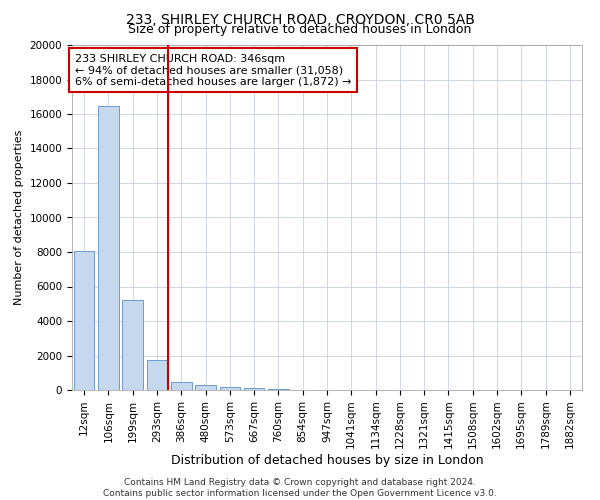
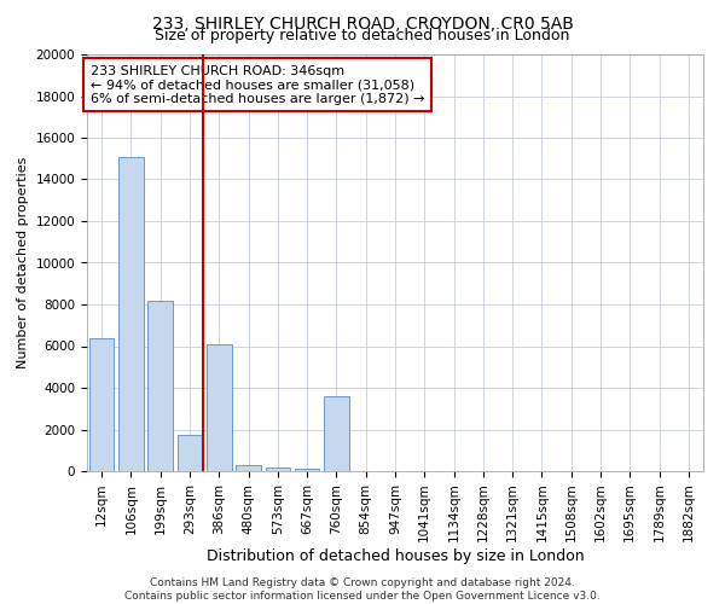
12sqm: 8000 -> 6400
106sqm: 16400 -> 15100
199sqm: 5200 -> 8200
386sqm: 400 -> 6100
760sqm: 100 -> 3600
